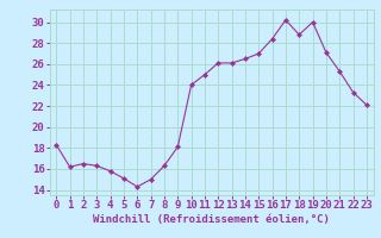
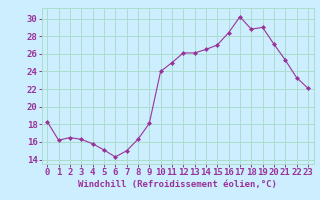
19: 30.0 -> 29.0
